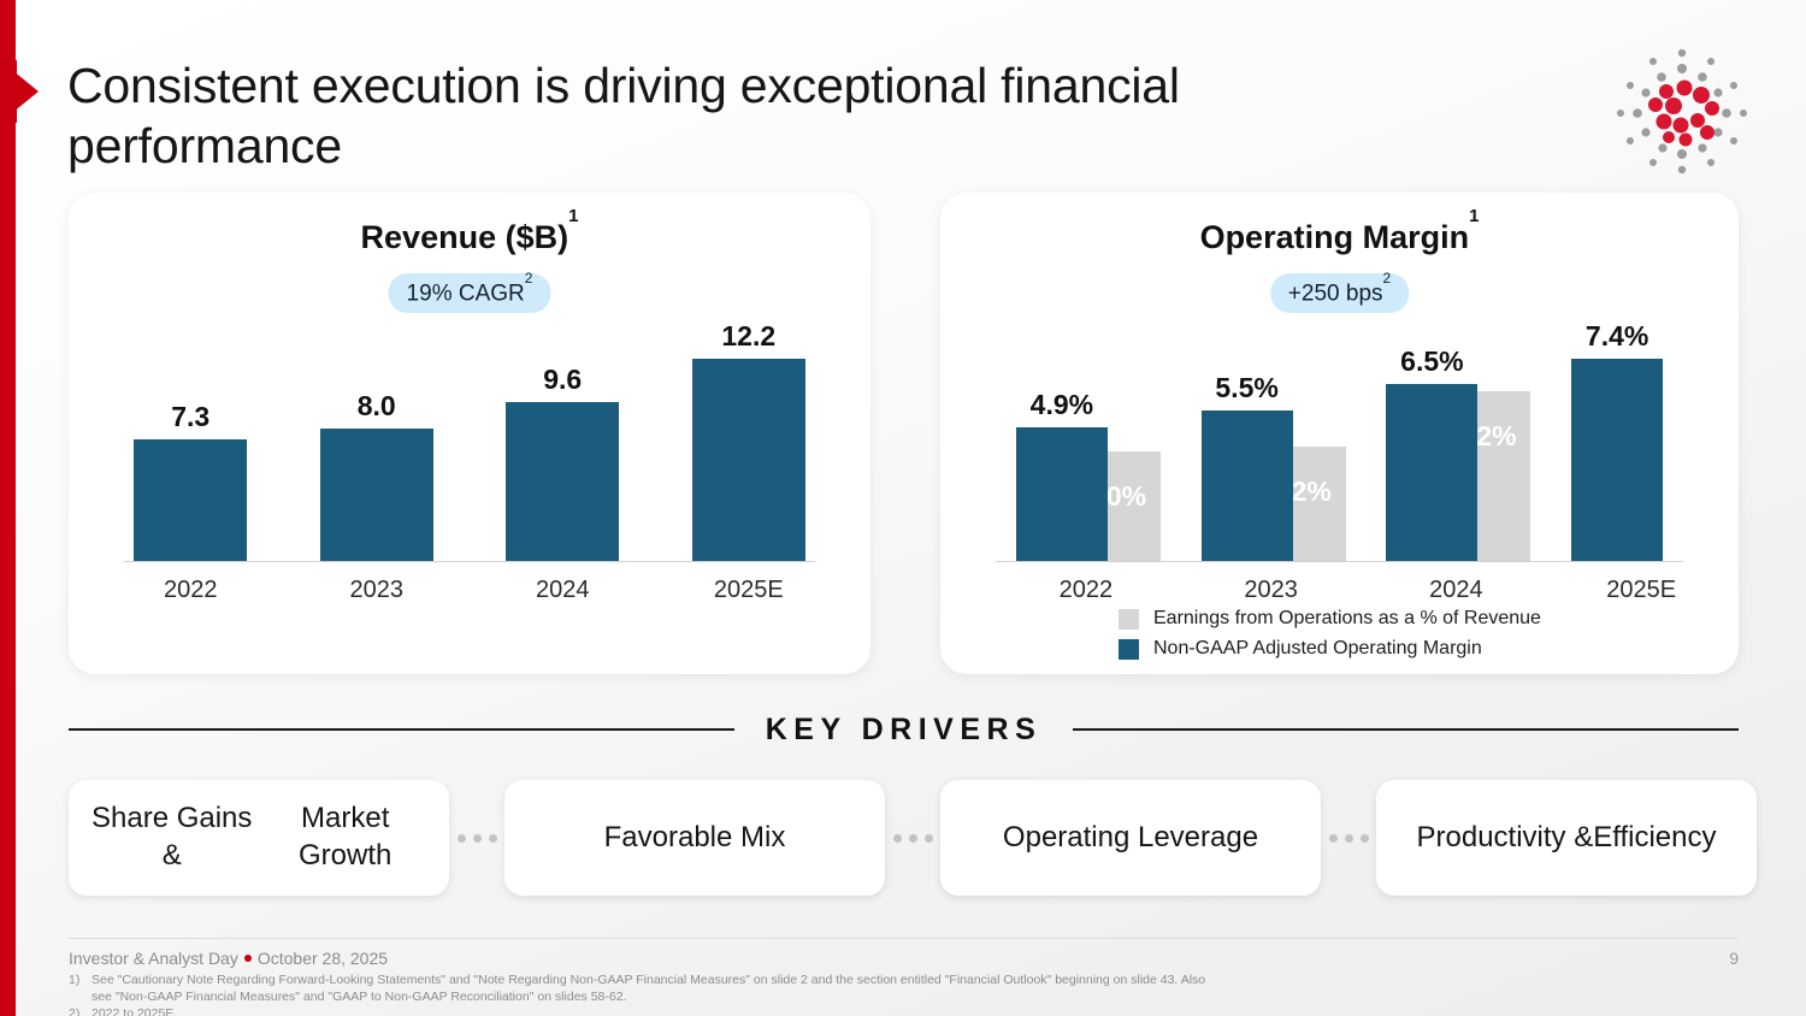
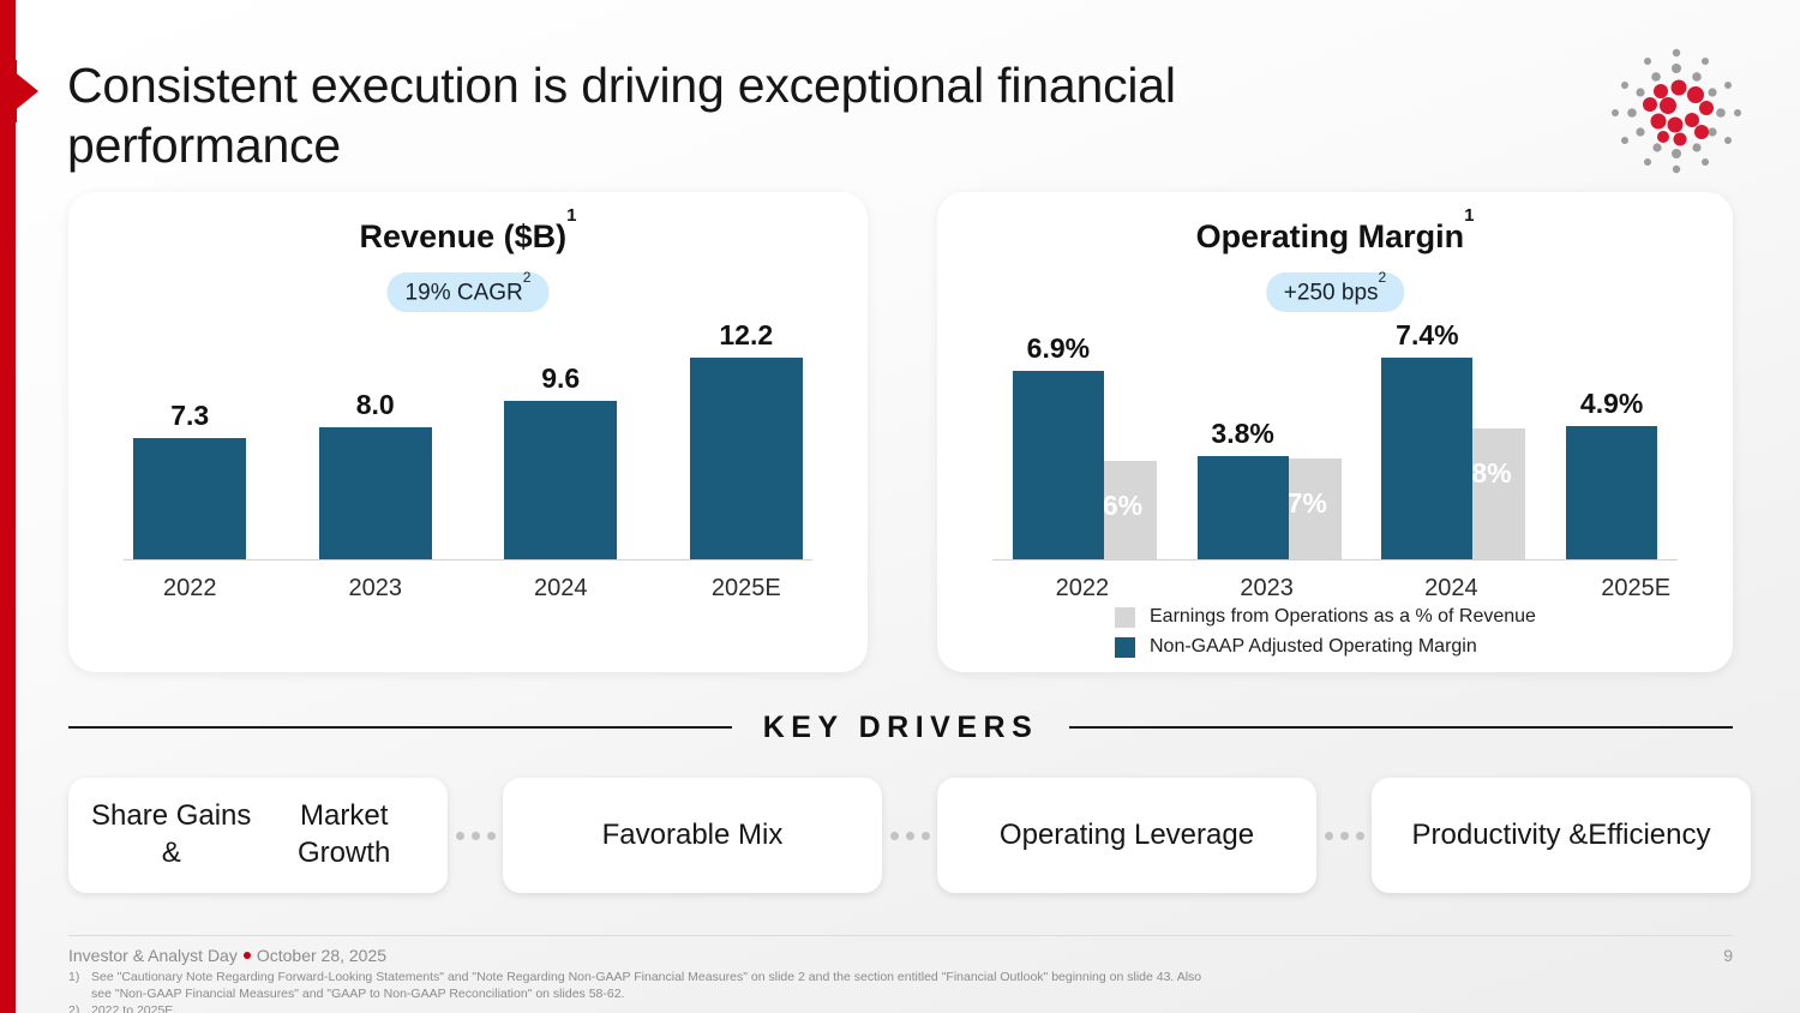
Operating Margin1/Non-GAAP Adjusted Operating Margin/2022: 4.9% -> 6.9%
Operating Margin1/Earnings from Operations as a % of Revenue/2022: 4.0% -> 3.6%
Operating Margin1/Non-GAAP Adjusted Operating Margin/2023: 5.5% -> 3.8%
Operating Margin1/Earnings from Operations as a % of Revenue/2023: 4.2% -> 3.7%
Operating Margin1/Non-GAAP Adjusted Operating Margin/2024: 6.5% -> 7.4%
Operating Margin1/Earnings from Operations as a % of Revenue/2024: 6.2% -> 4.8%
Operating Margin1/Non-GAAP Adjusted Operating Margin/2025E: 7.4% -> 4.9%
